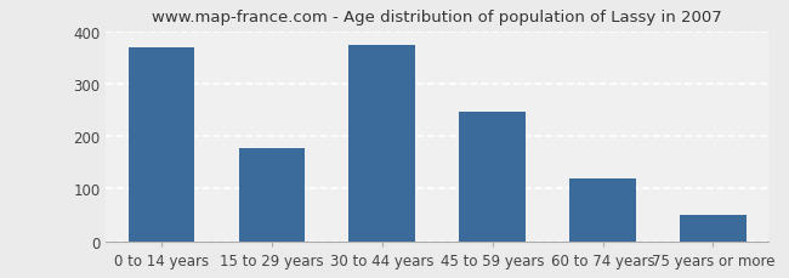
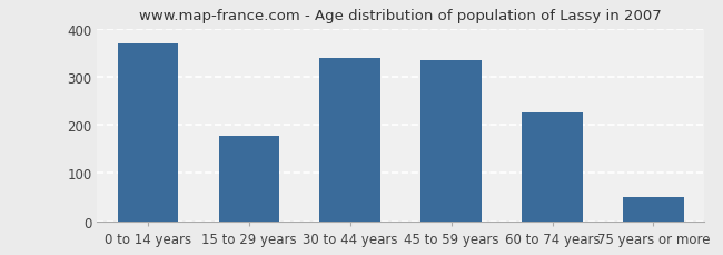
30 to 44 years: 374 -> 340
45 to 59 years: 247 -> 335
60 to 74 years: 120 -> 225
